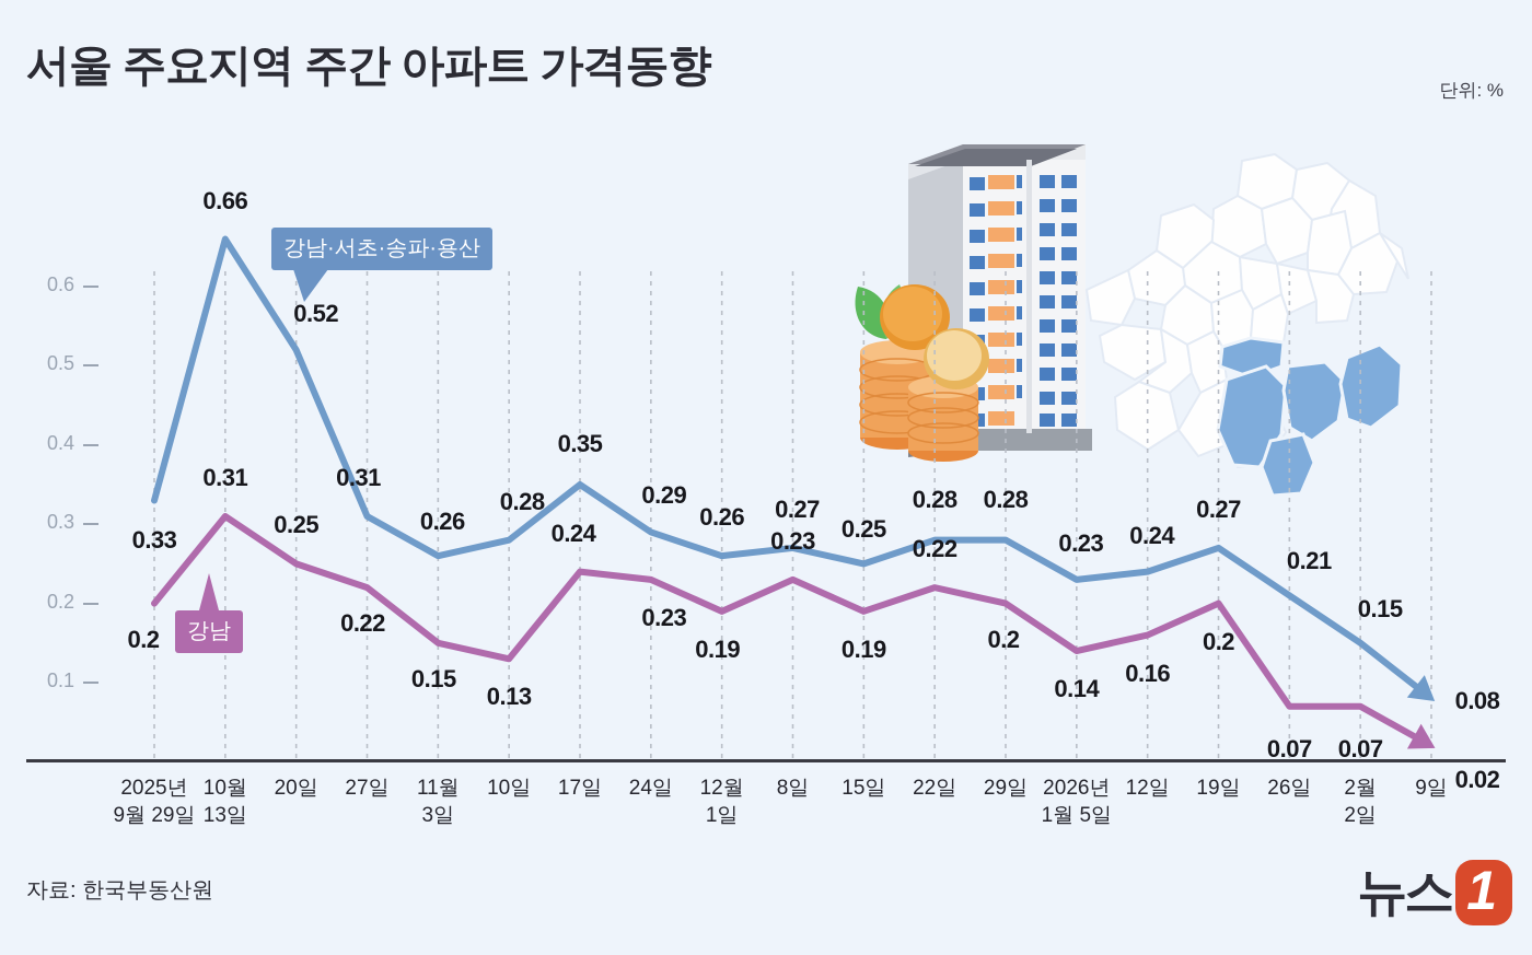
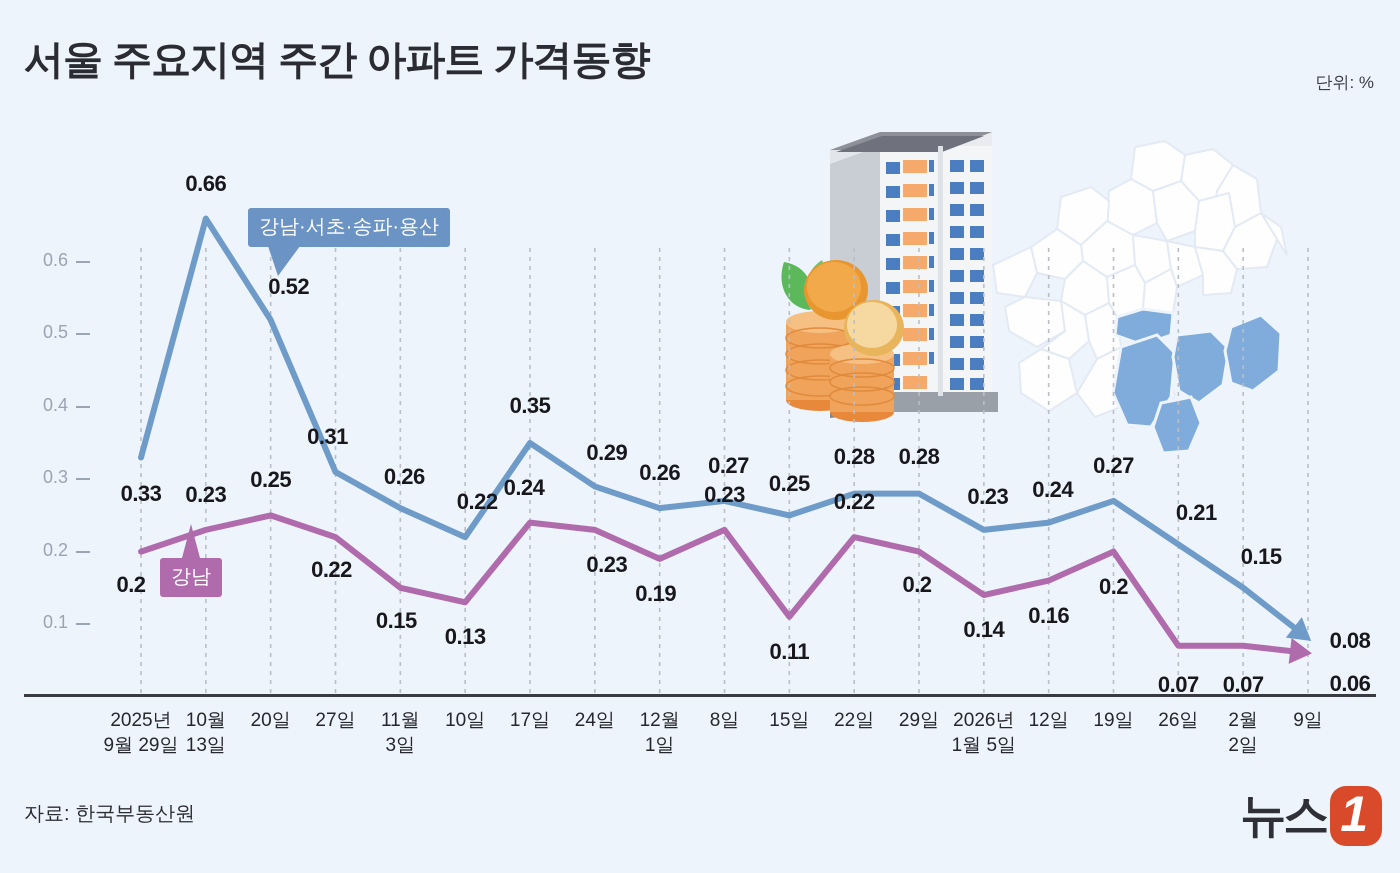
강남/10월 13일: 0.31 -> 0.23
강남·서초·송파·용산/10일: 0.28 -> 0.22
강남/15일: 0.19 -> 0.11
강남/9일: 0.02 -> 0.06
